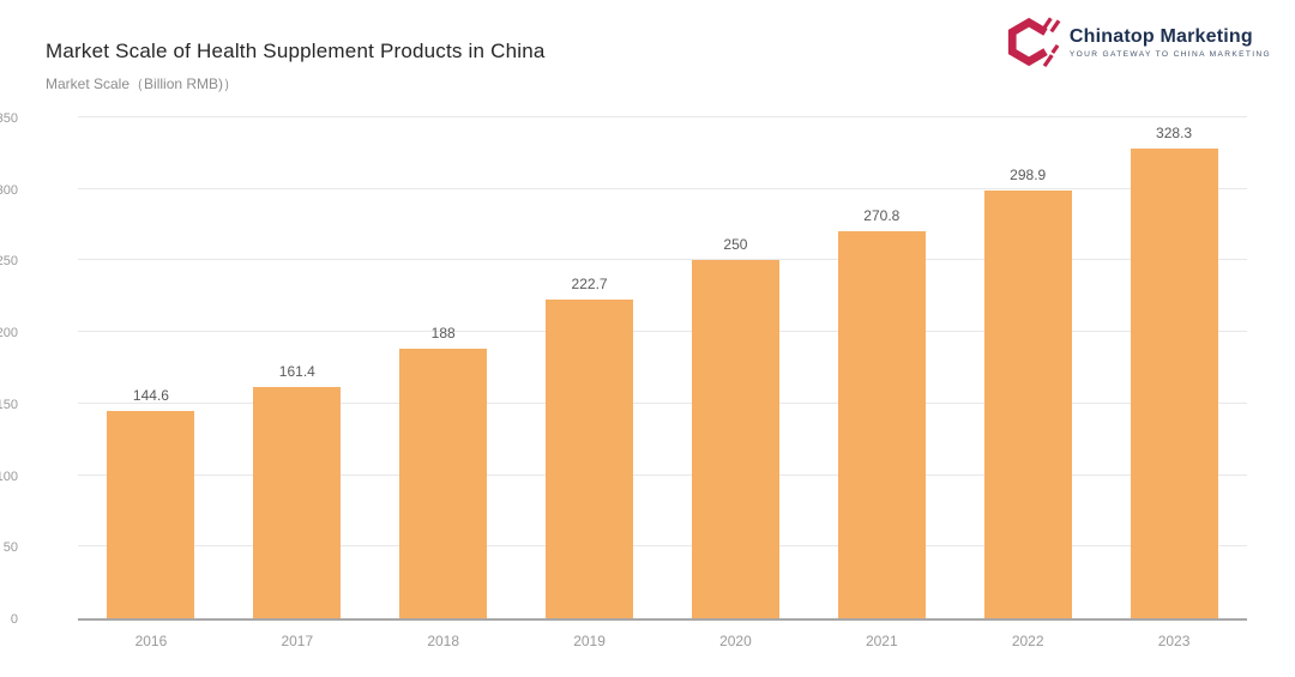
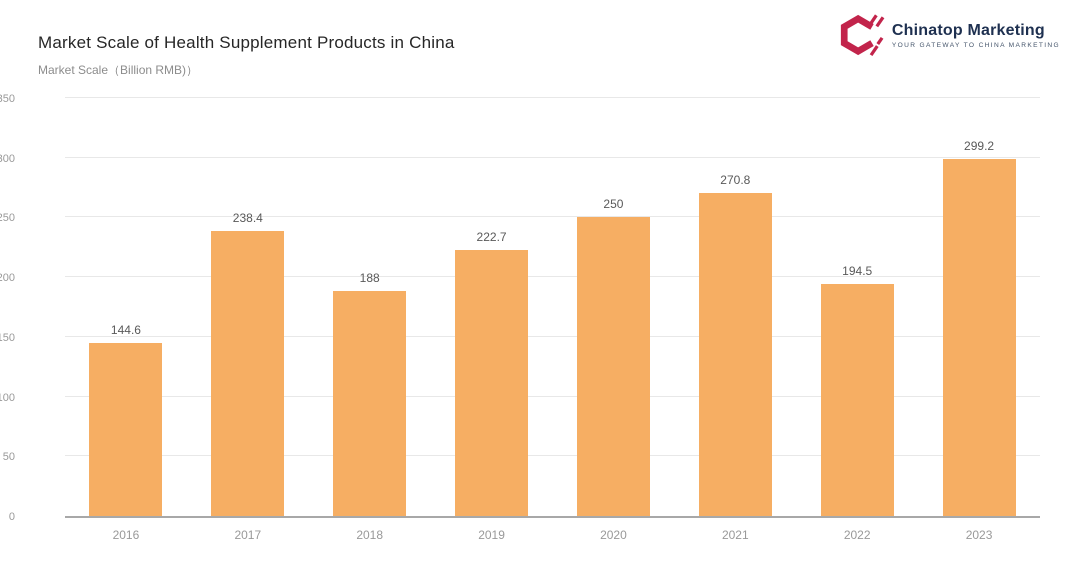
2017: 161.4 -> 238.4
2022: 298.9 -> 194.5
2023: 328.3 -> 299.2
